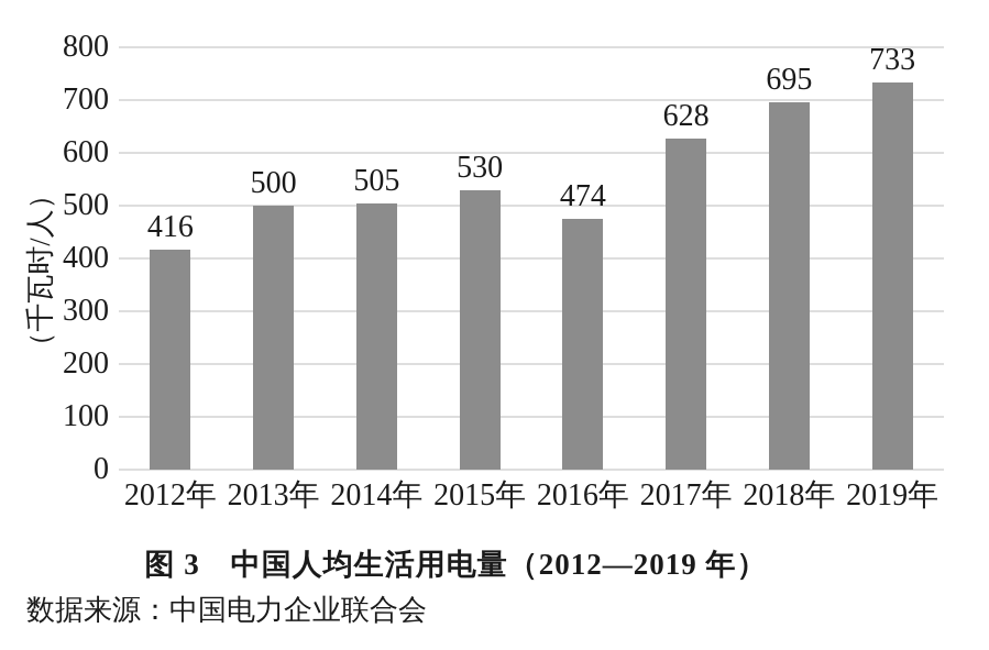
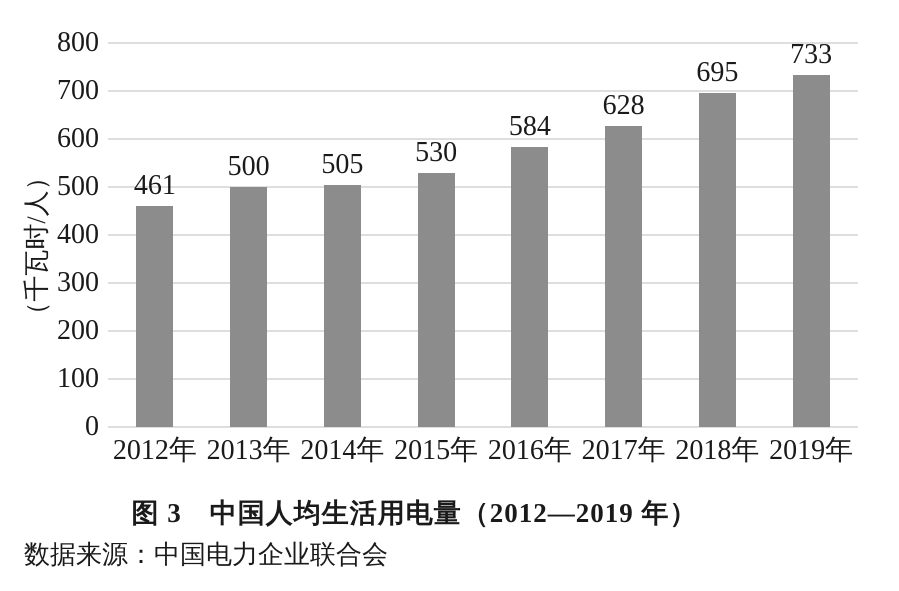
2012年: 416 -> 461
2016年: 474 -> 584
